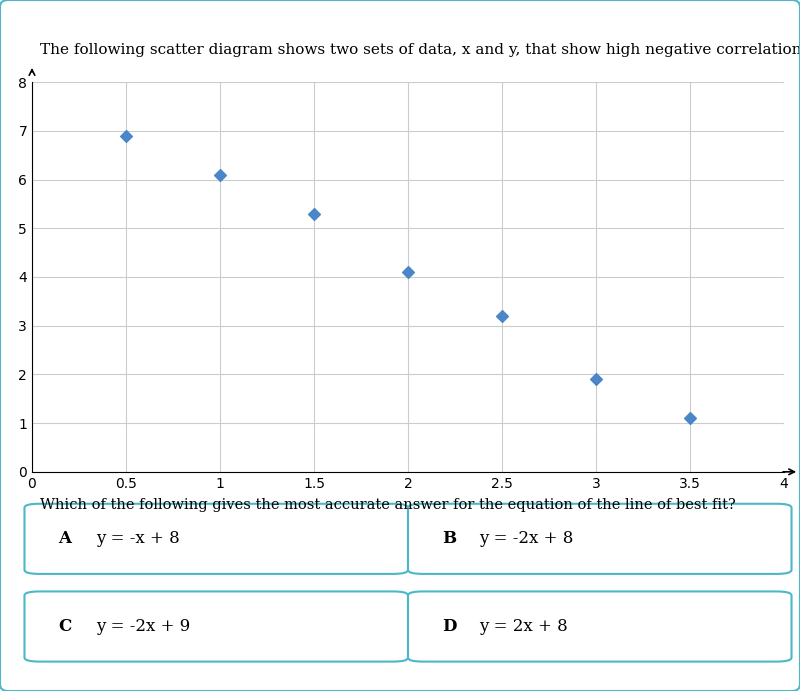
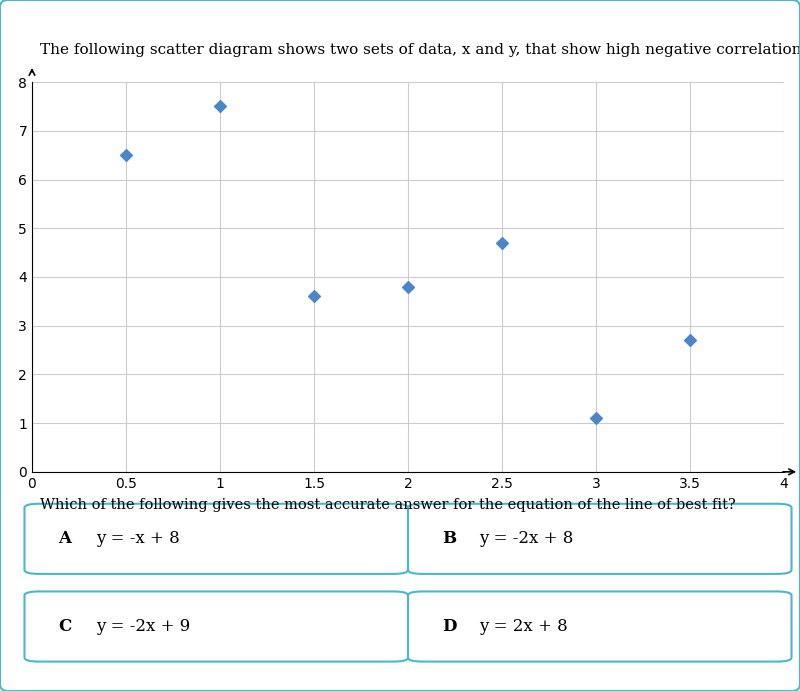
0.5: 6.9 -> 6.5
1: 6.1 -> 7.5
1.5: 5.3 -> 3.6
2: 4.1 -> 3.8
2.5: 3.2 -> 4.7
3: 1.9 -> 1.1
3.5: 1.1 -> 2.7
